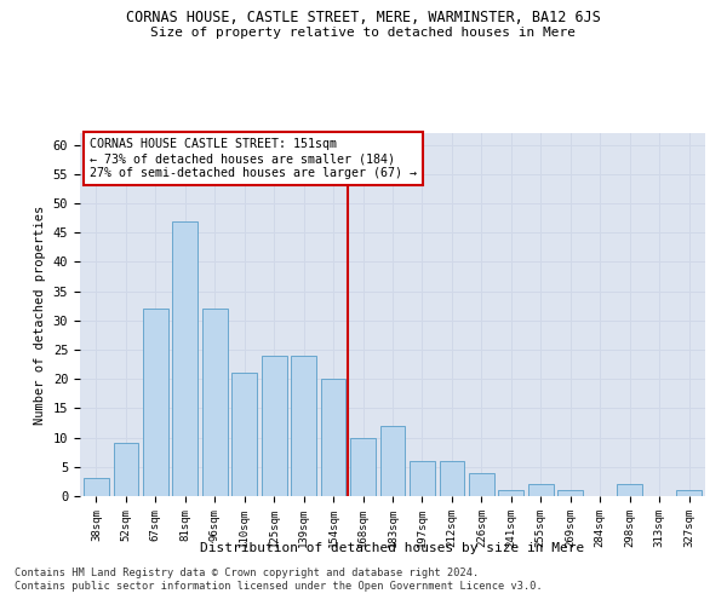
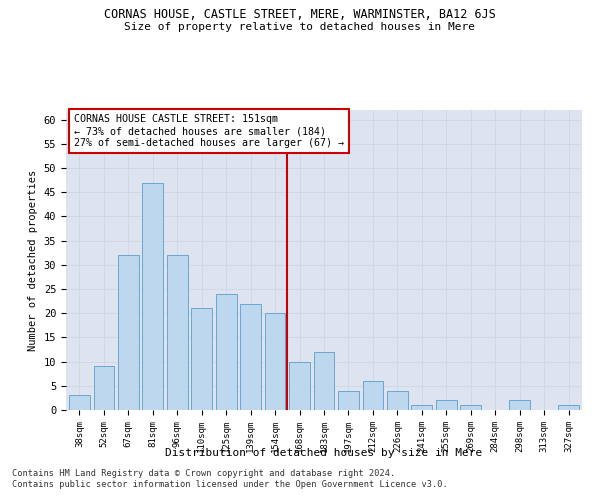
139sqm: 24 -> 22
197sqm: 6 -> 4
